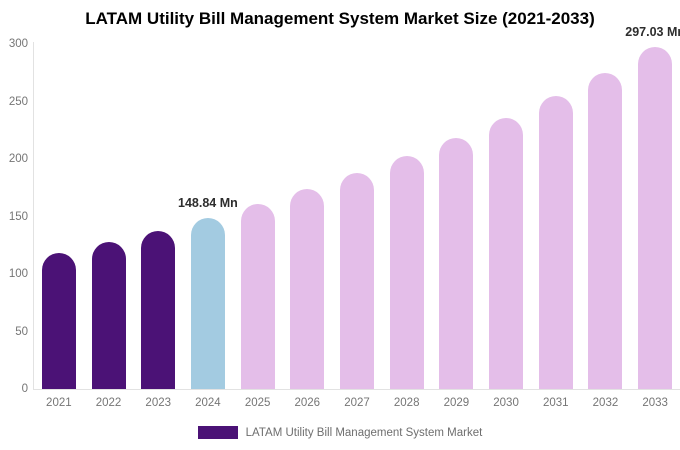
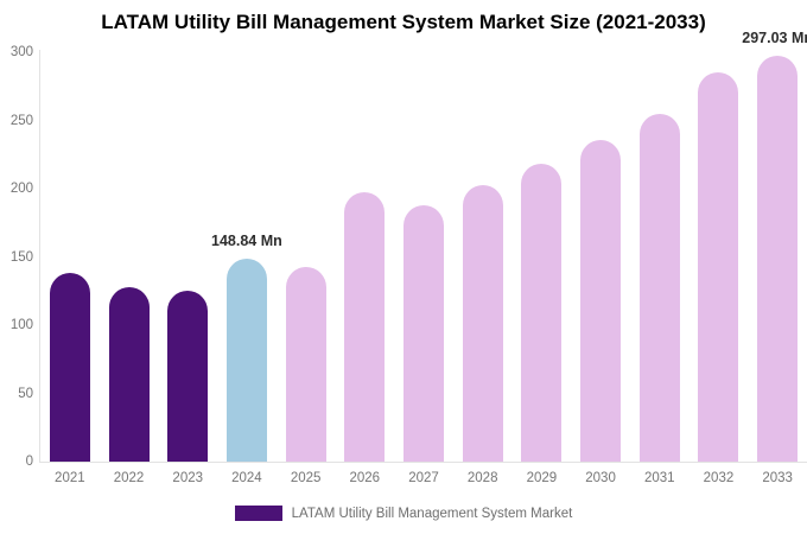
2021: 118 -> 138
2023: 138 -> 125
2025: 161 -> 143
2026: 174 -> 197
2032: 275 -> 285
